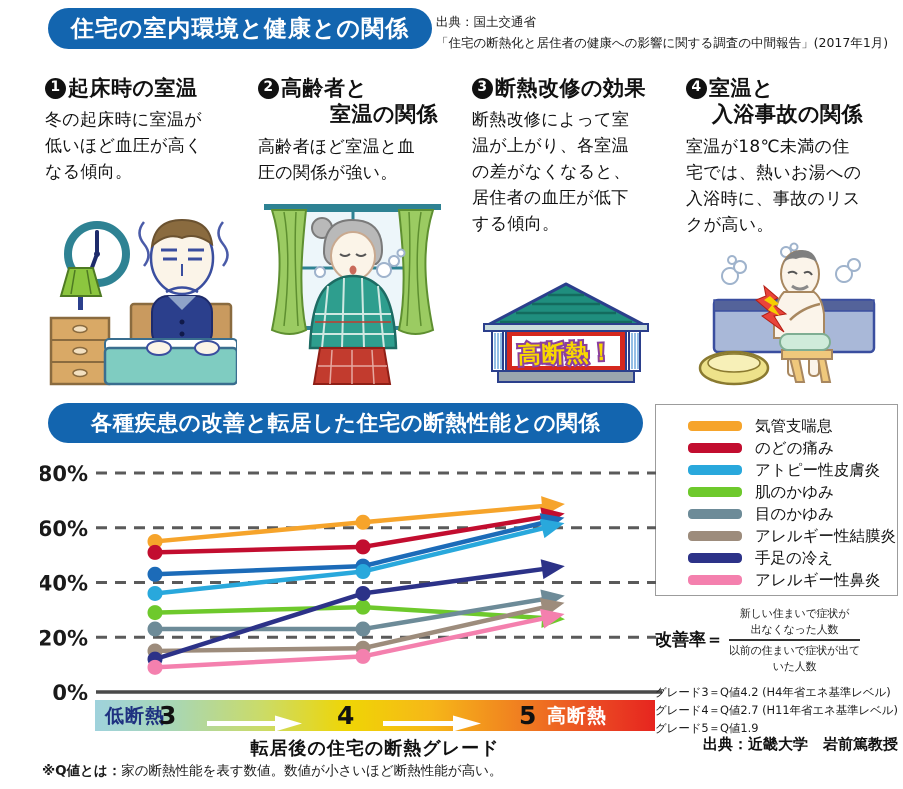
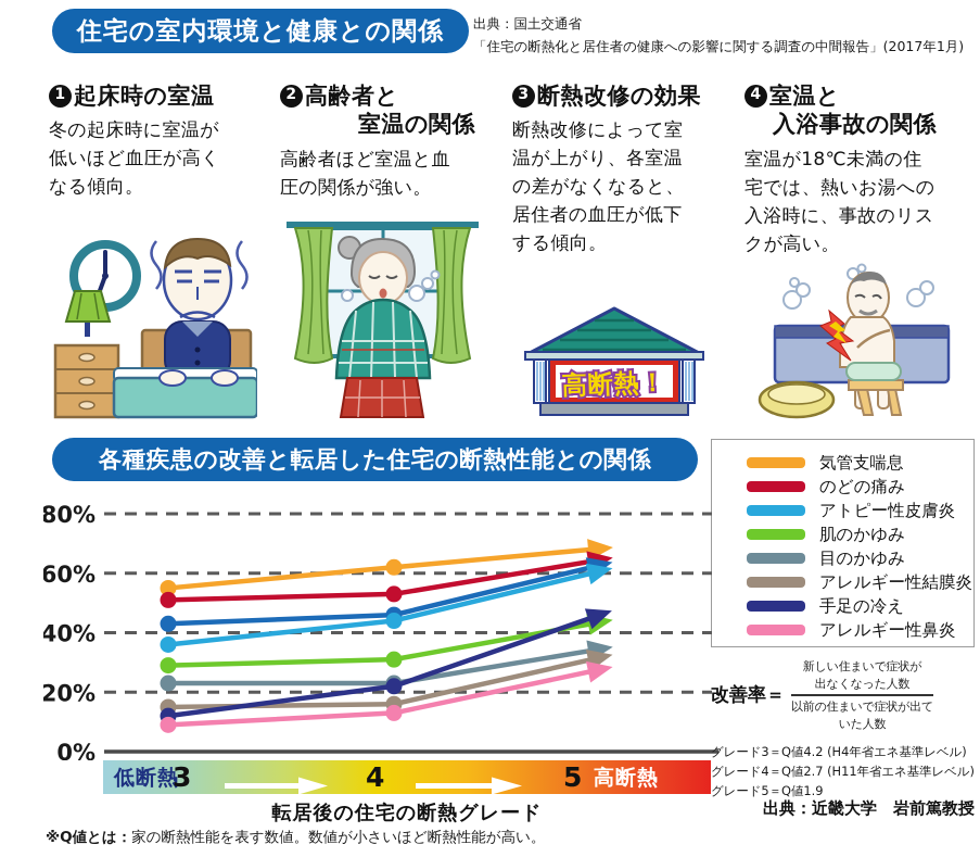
手足の冷え/4: 36% -> 22%
肌のかゆみ/5: 27% -> 43%
